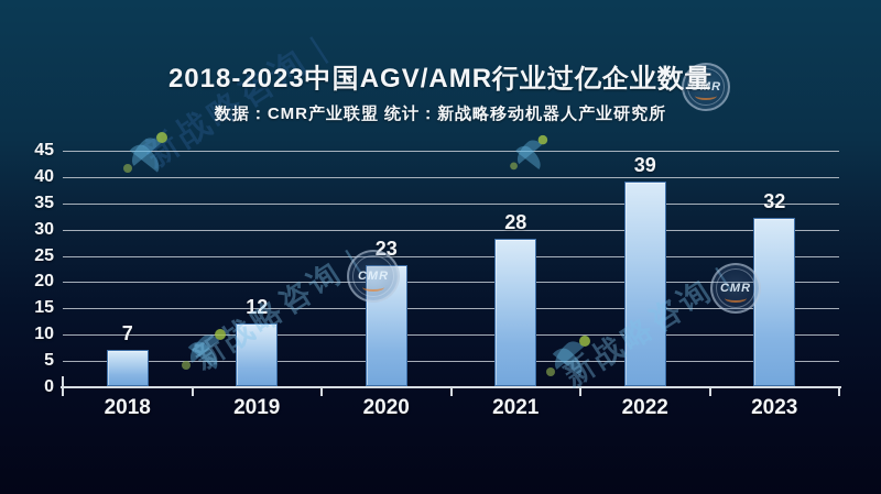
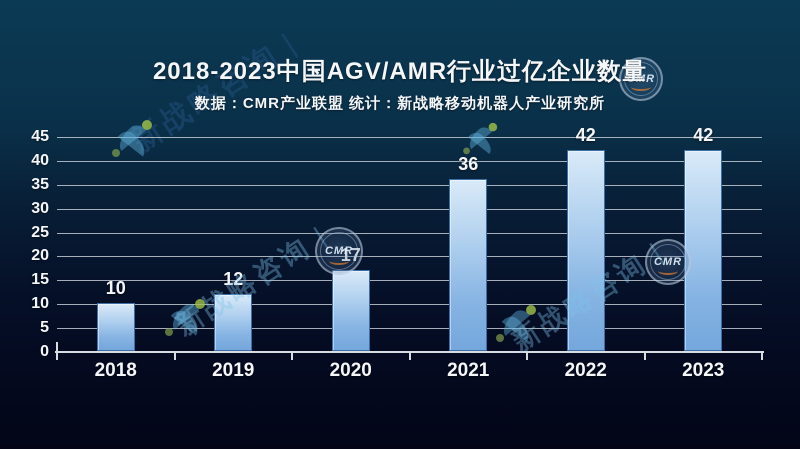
2018: 7 -> 10
2020: 23 -> 17
2021: 28 -> 36
2022: 39 -> 42
2023: 32 -> 42
